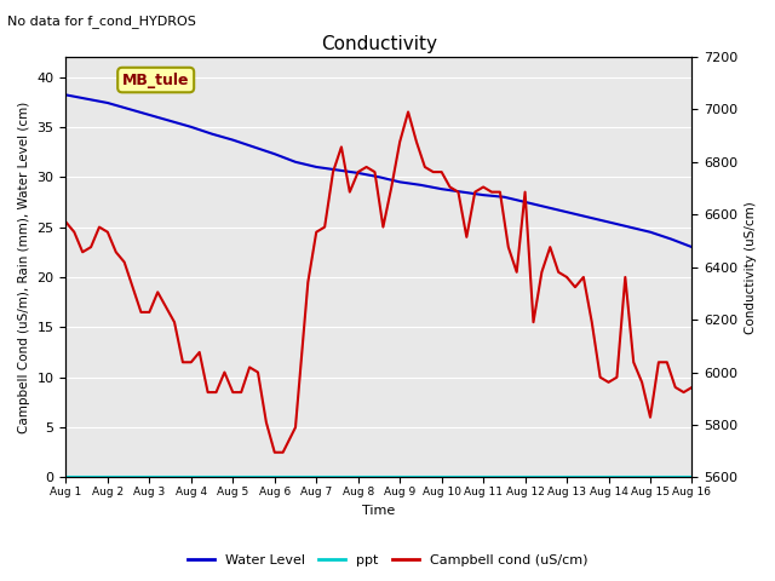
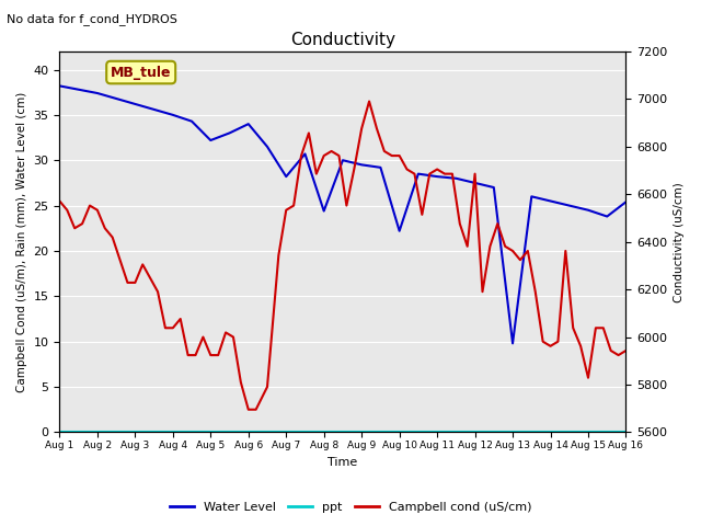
Water Level/Aug 5: 33.7 -> 32.2
Water Level/Aug 6: 32.3 -> 34.0
Water Level/Aug 7: 31.0 -> 28.2
Water Level/Aug 8: 30.4 -> 24.4
Water Level/Aug 10: 28.8 -> 22.2
Water Level/Aug 13: 26.5 -> 9.8
Water Level/Aug 16: 23.0 -> 25.4
